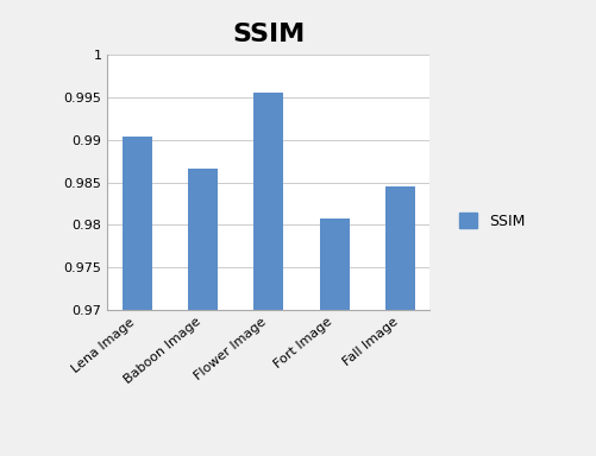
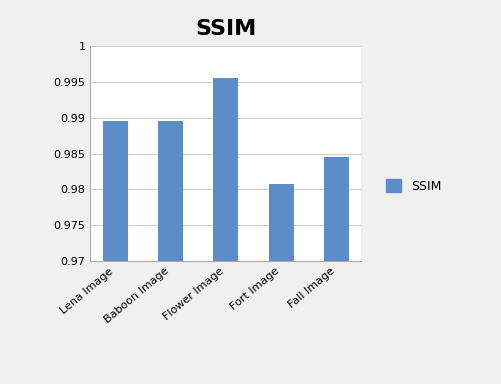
Lena Image: 0.9904 -> 0.9895
Baboon Image: 0.9866 -> 0.9895
